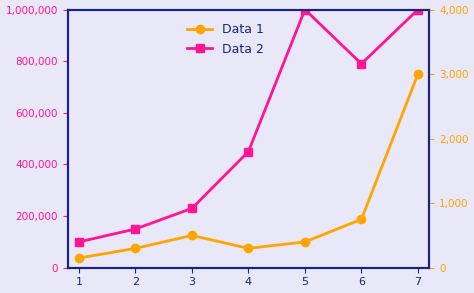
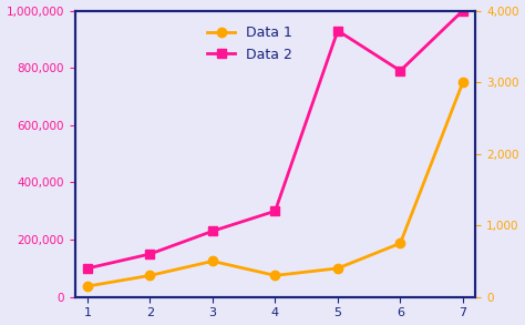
Data 2/4: 450,000 -> 300,000
Data 2/5: 1,000,000 -> 930,000
